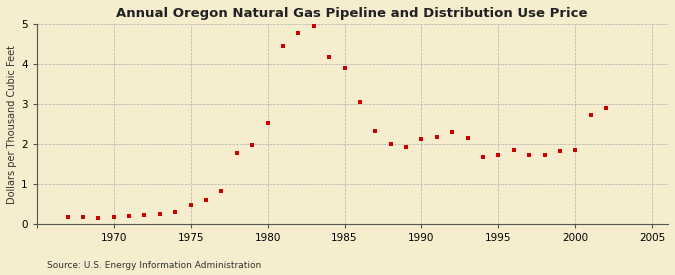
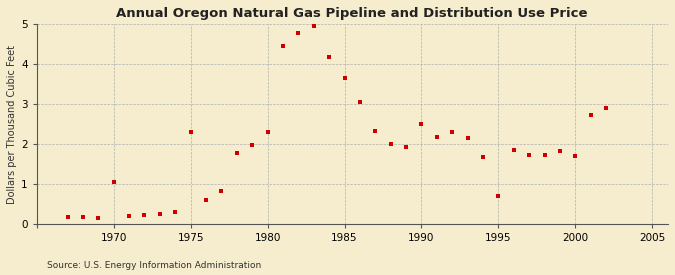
1970: 0.19 -> 1.05
1975: 0.47 -> 2.30
1980: 2.52 -> 2.30
1985: 3.89 -> 3.65
1990: 2.12 -> 2.50
1995: 1.74 -> 0.70
2000: 1.85 -> 1.70
